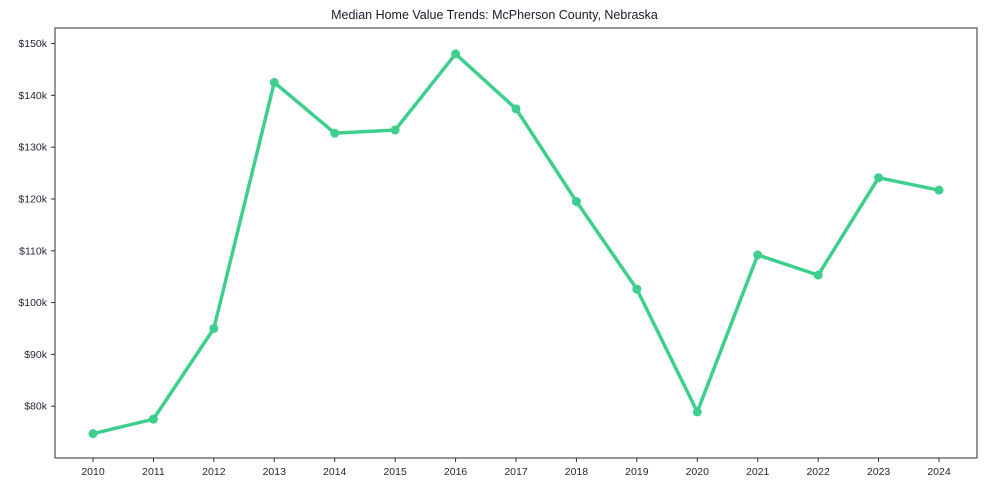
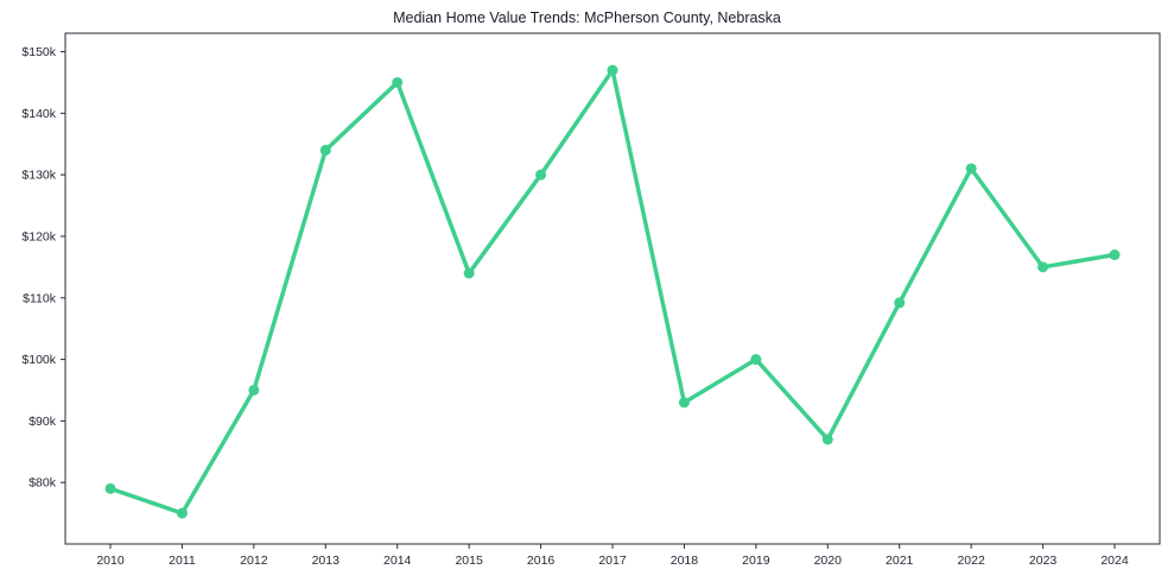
2010: $75k -> $79k
2011: $78k -> $75k
2013: $142k -> $134k
2014: $133k -> $145k
2015: $133k -> $114k
2016: $148k -> $130k
2017: $137k -> $147k
2018: $120k -> $93k
2019: $103k -> $100k
2020: $79k -> $87k
2022: $105k -> $131k
2023: $124k -> $115k
2024: $122k -> $117k
